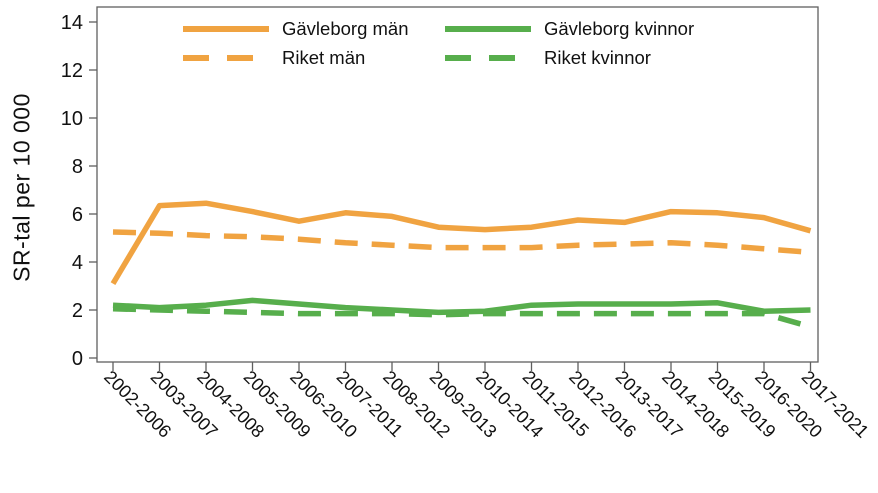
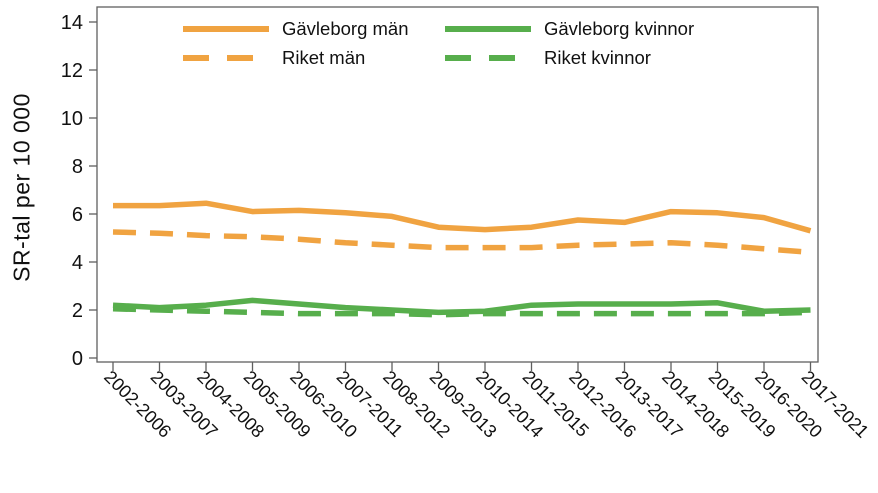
Gävleborg män/2002-2006: 3.1 -> 6.3
Gävleborg män/2006-2010: 5.7 -> 6.2
Riket kvinnor/2017-2021: 1.3 -> 1.9
